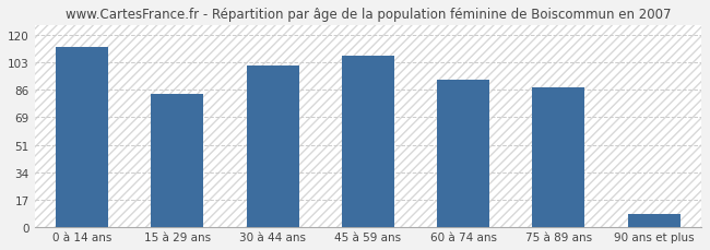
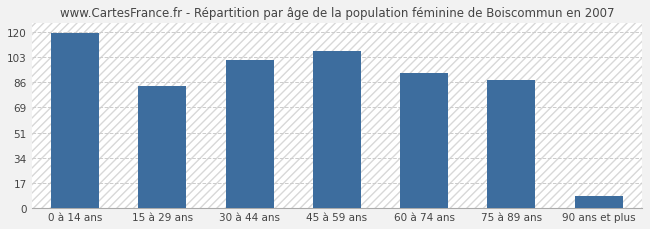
0 à 14 ans: 112 -> 119
